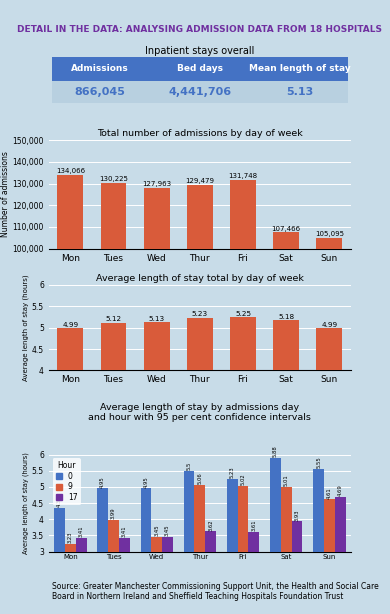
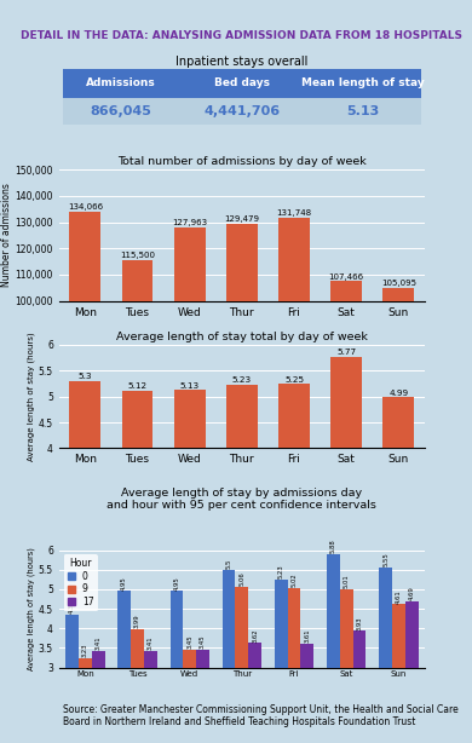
Total number of admissions by day of week/Tues: 130,200 -> 115,500
Average length of stay total by day of week/Mon: 4.99 -> 5.3
Average length of stay total by day of week/Sat: 5.18 -> 5.77
